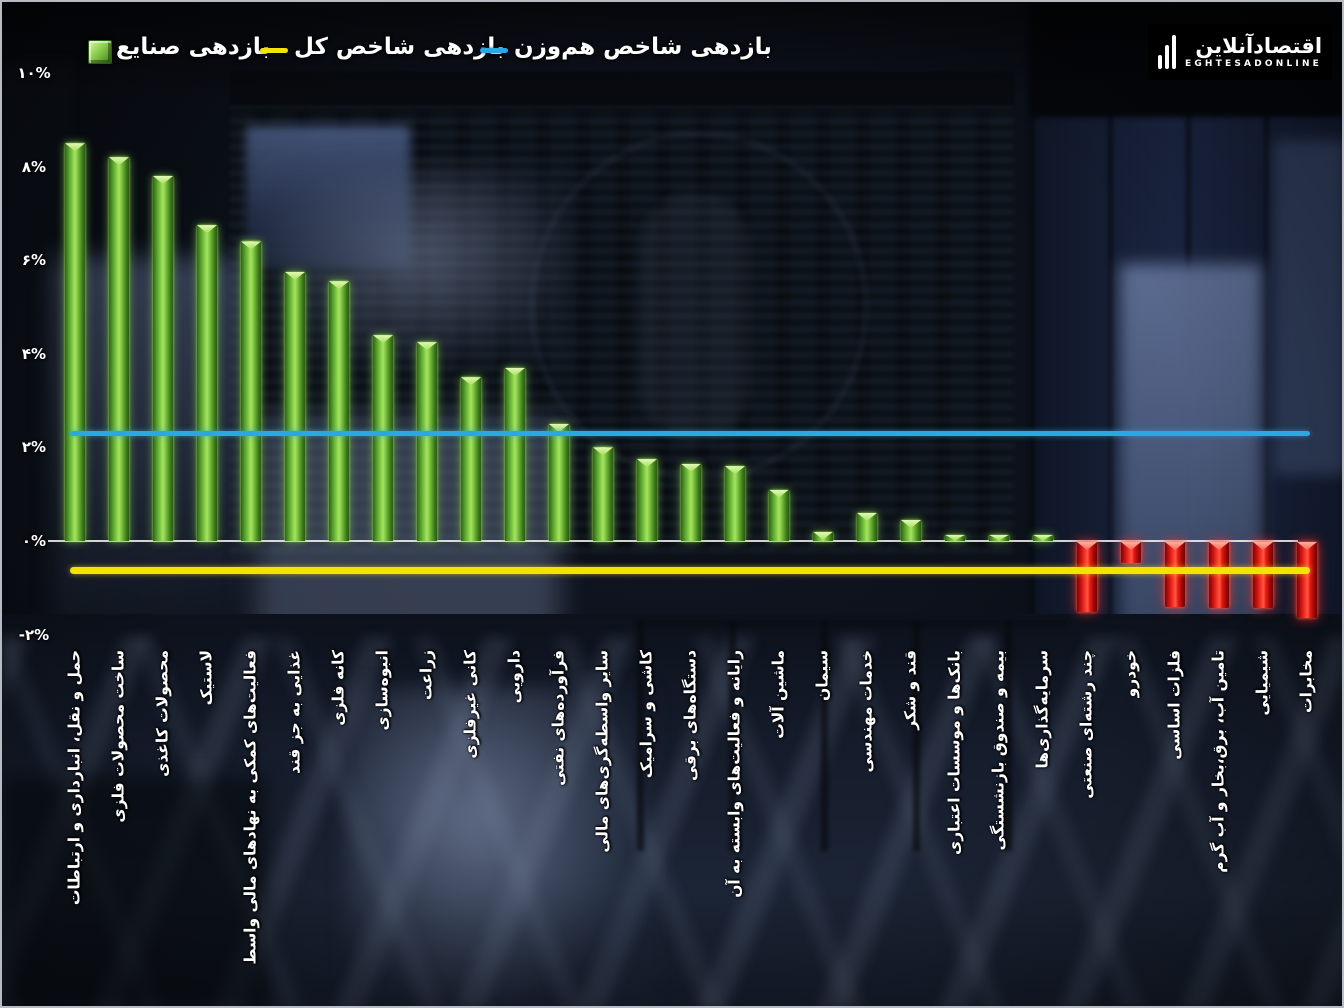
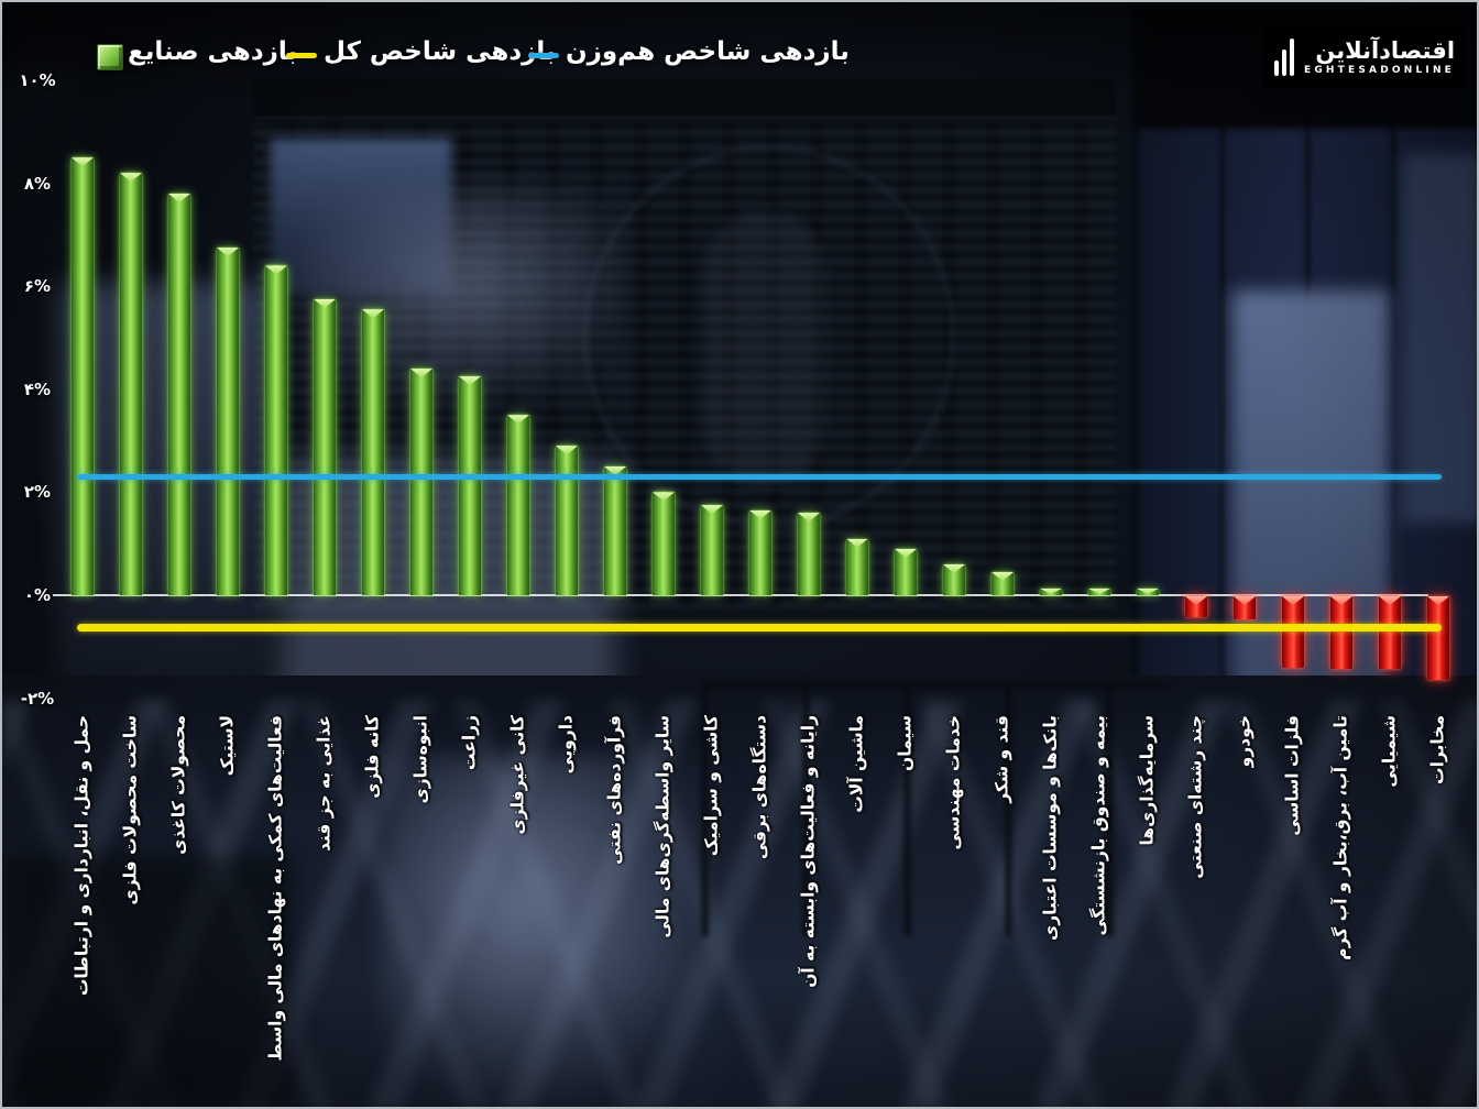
دارویی: 3.7% -> 2.9%
سیمان: 0.2% -> 0.9%
چند رشته‌ای صنعتی: -1.5% -> -0.4%
